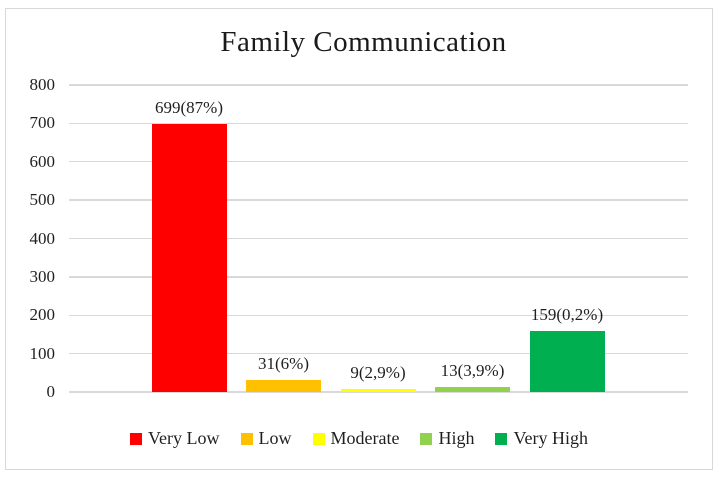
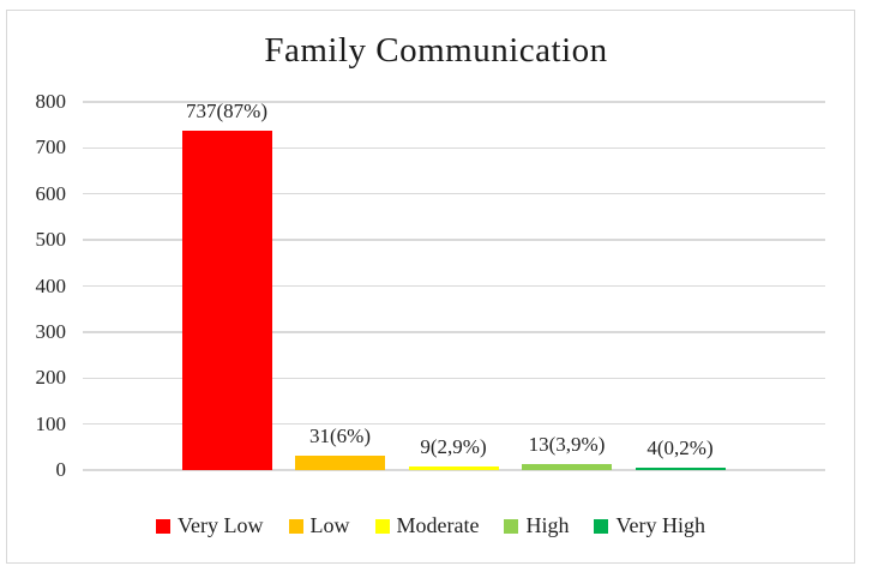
Very Low: 699 -> 737
Very High: 159 -> 4
